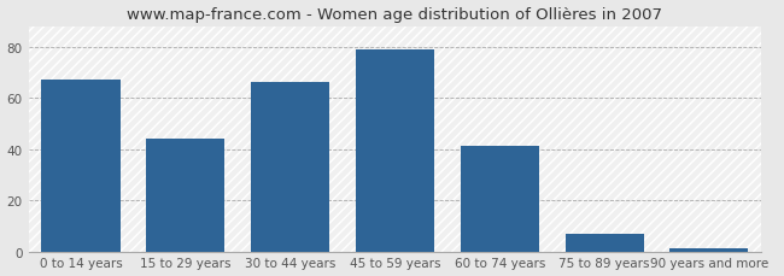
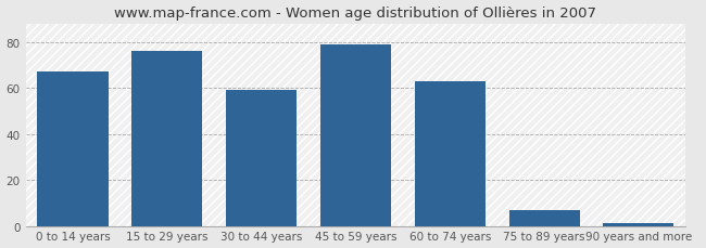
15 to 29 years: 44 -> 76
30 to 44 years: 66 -> 59
60 to 74 years: 41 -> 63
